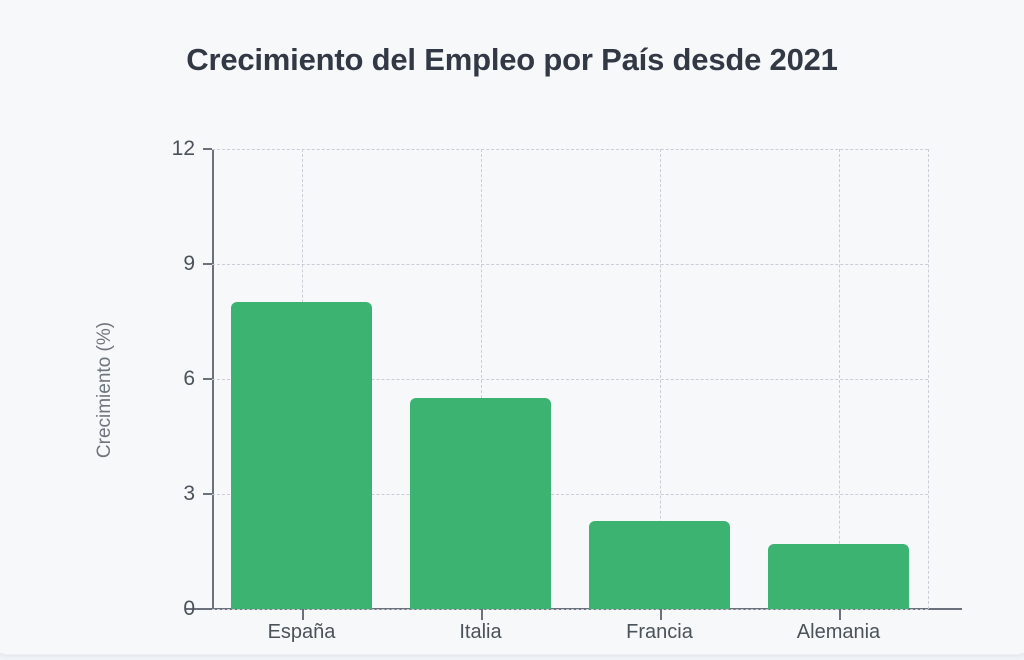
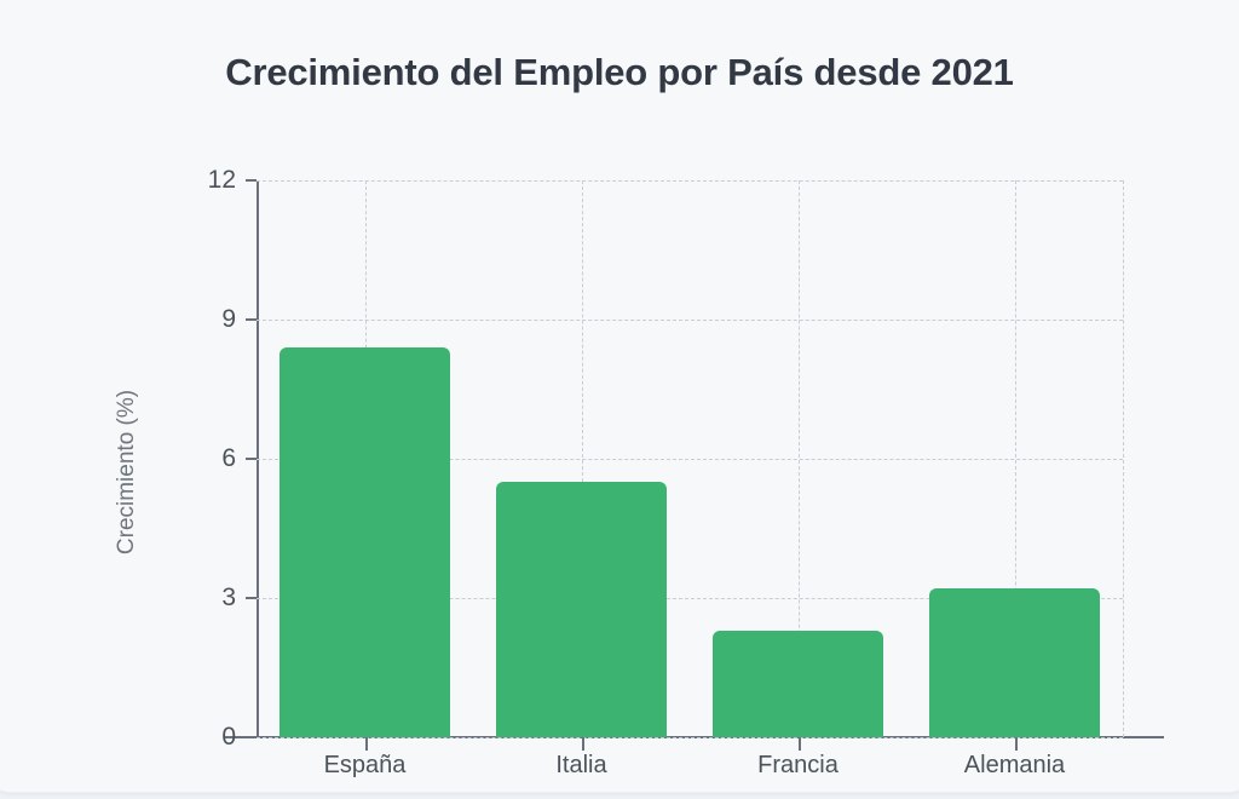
España: 8.0 -> 8.4
Alemania: 1.7 -> 3.2
